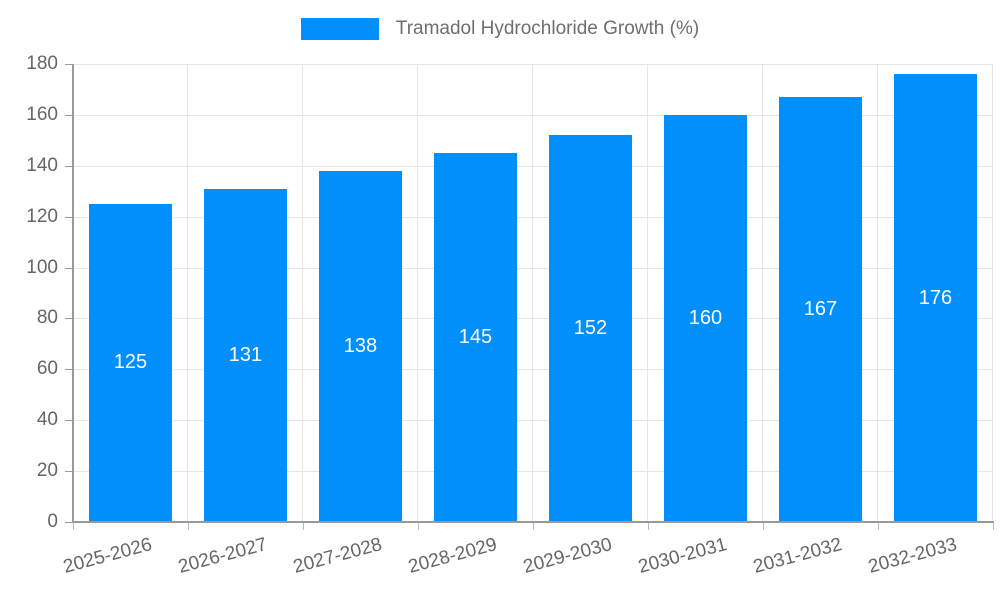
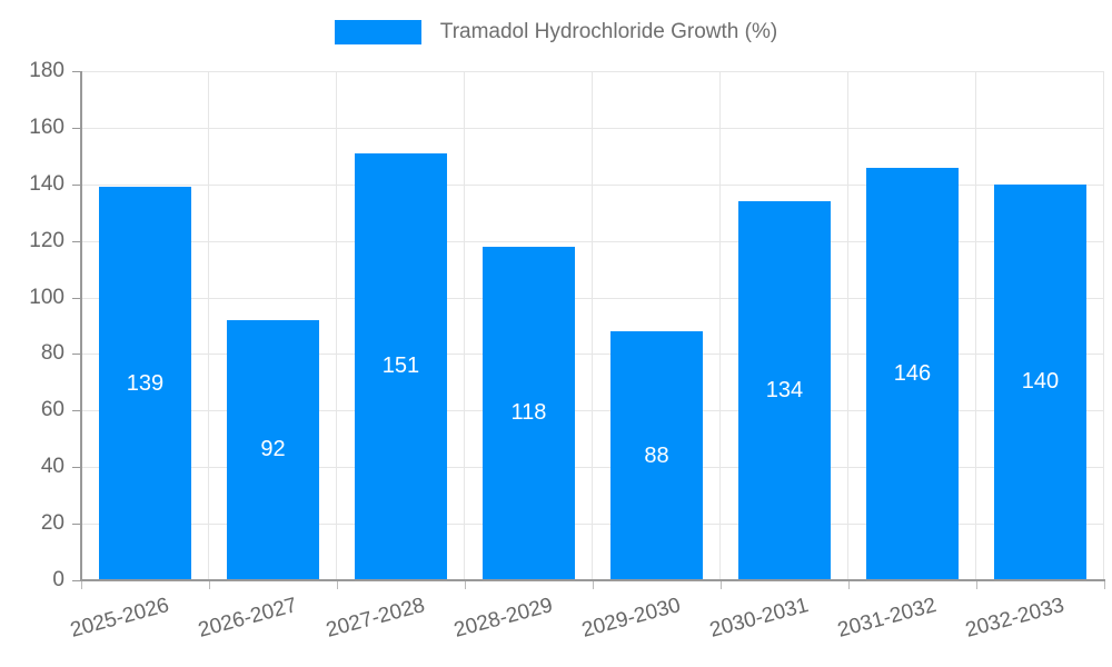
2025-2026: 125 -> 139
2026-2027: 131 -> 92
2027-2028: 138 -> 151
2028-2029: 145 -> 118
2029-2030: 152 -> 88
2030-2031: 160 -> 134
2031-2032: 167 -> 146
2032-2033: 176 -> 140
